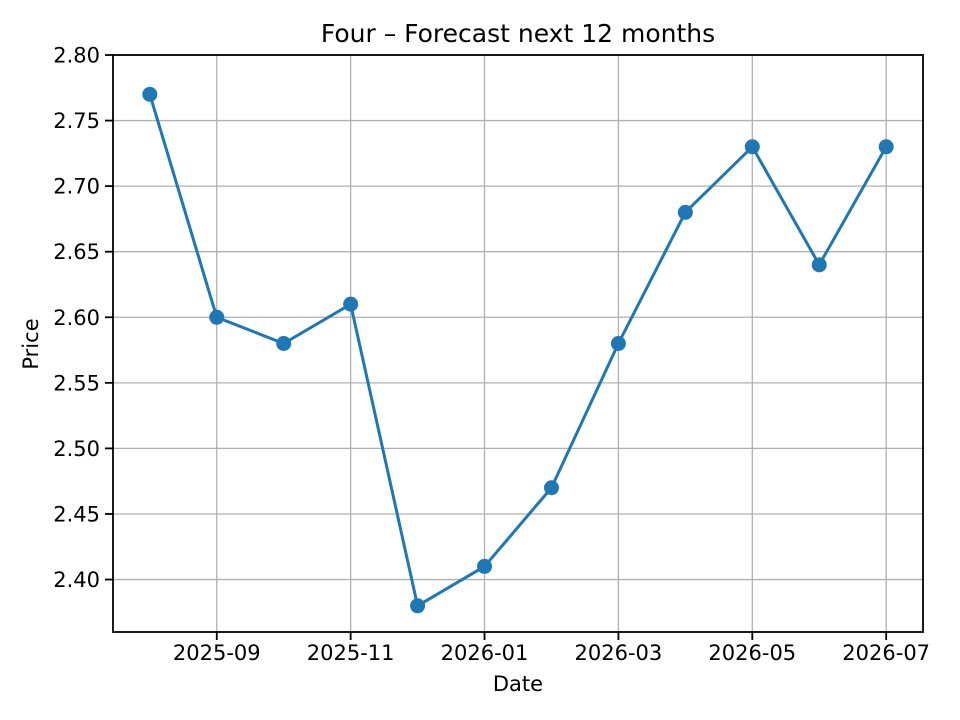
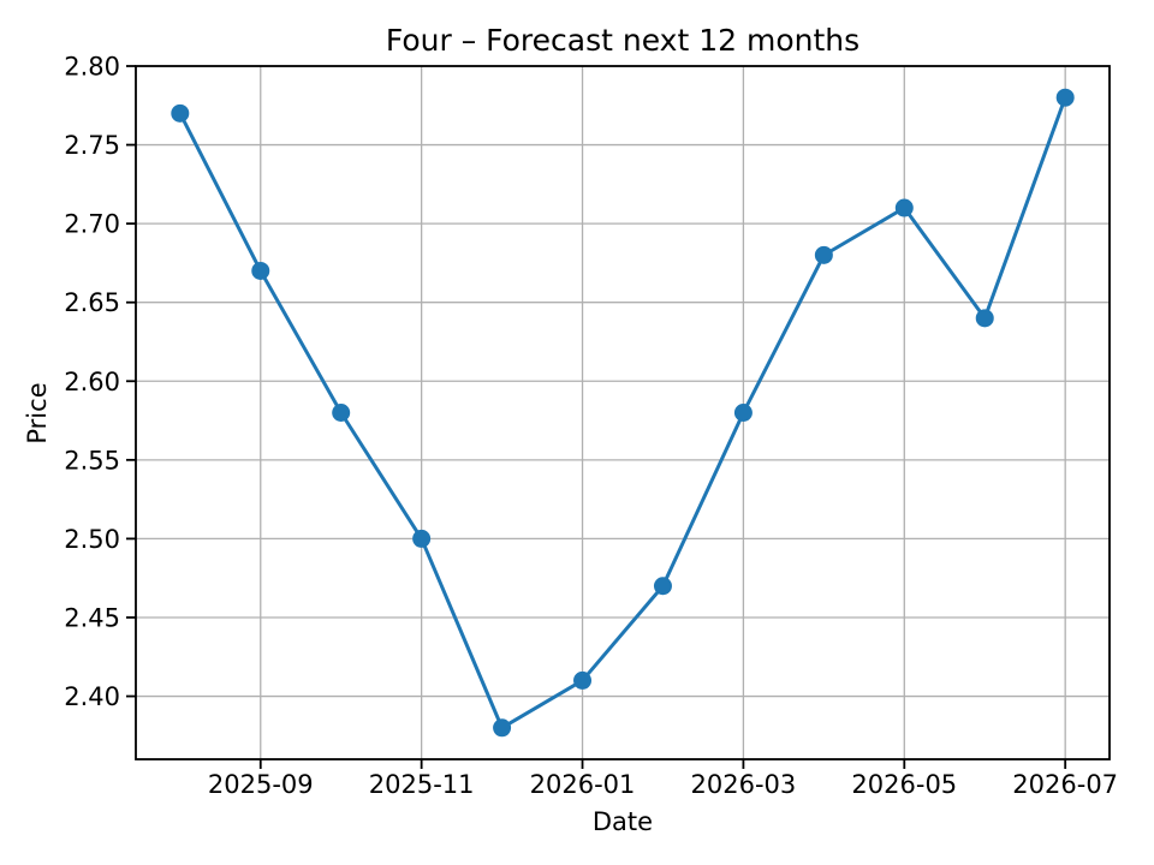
2025-09: 2.60 -> 2.67
2025-11: 2.61 -> 2.50
2026-05: 2.73 -> 2.71
2026-07: 2.73 -> 2.78
